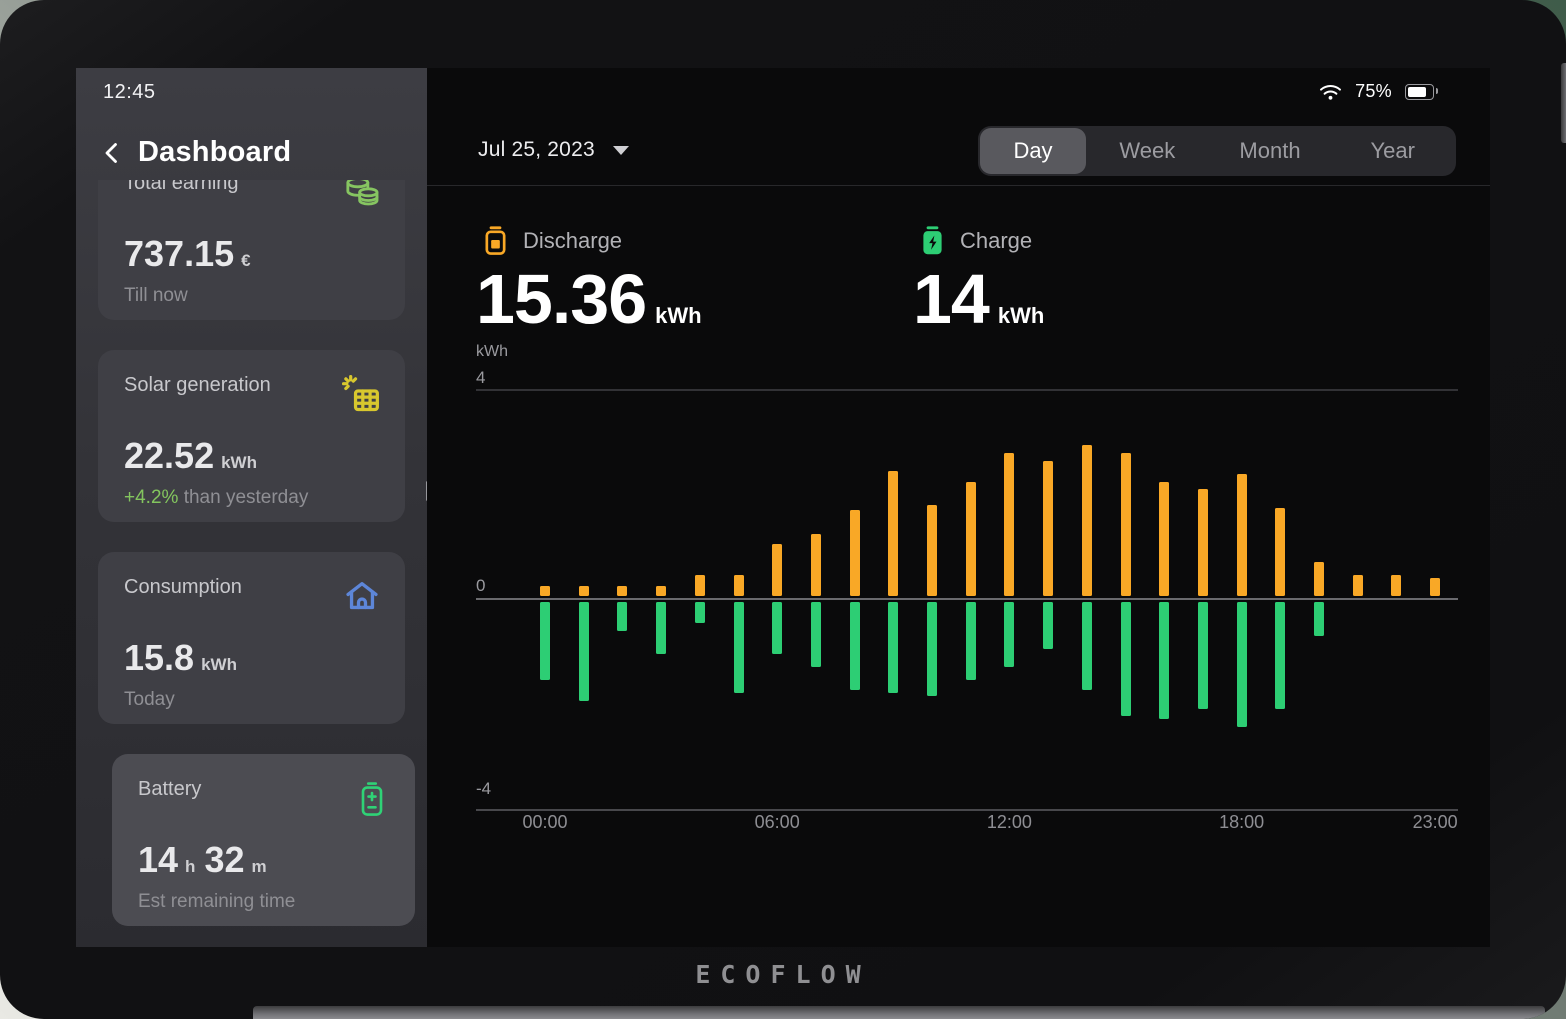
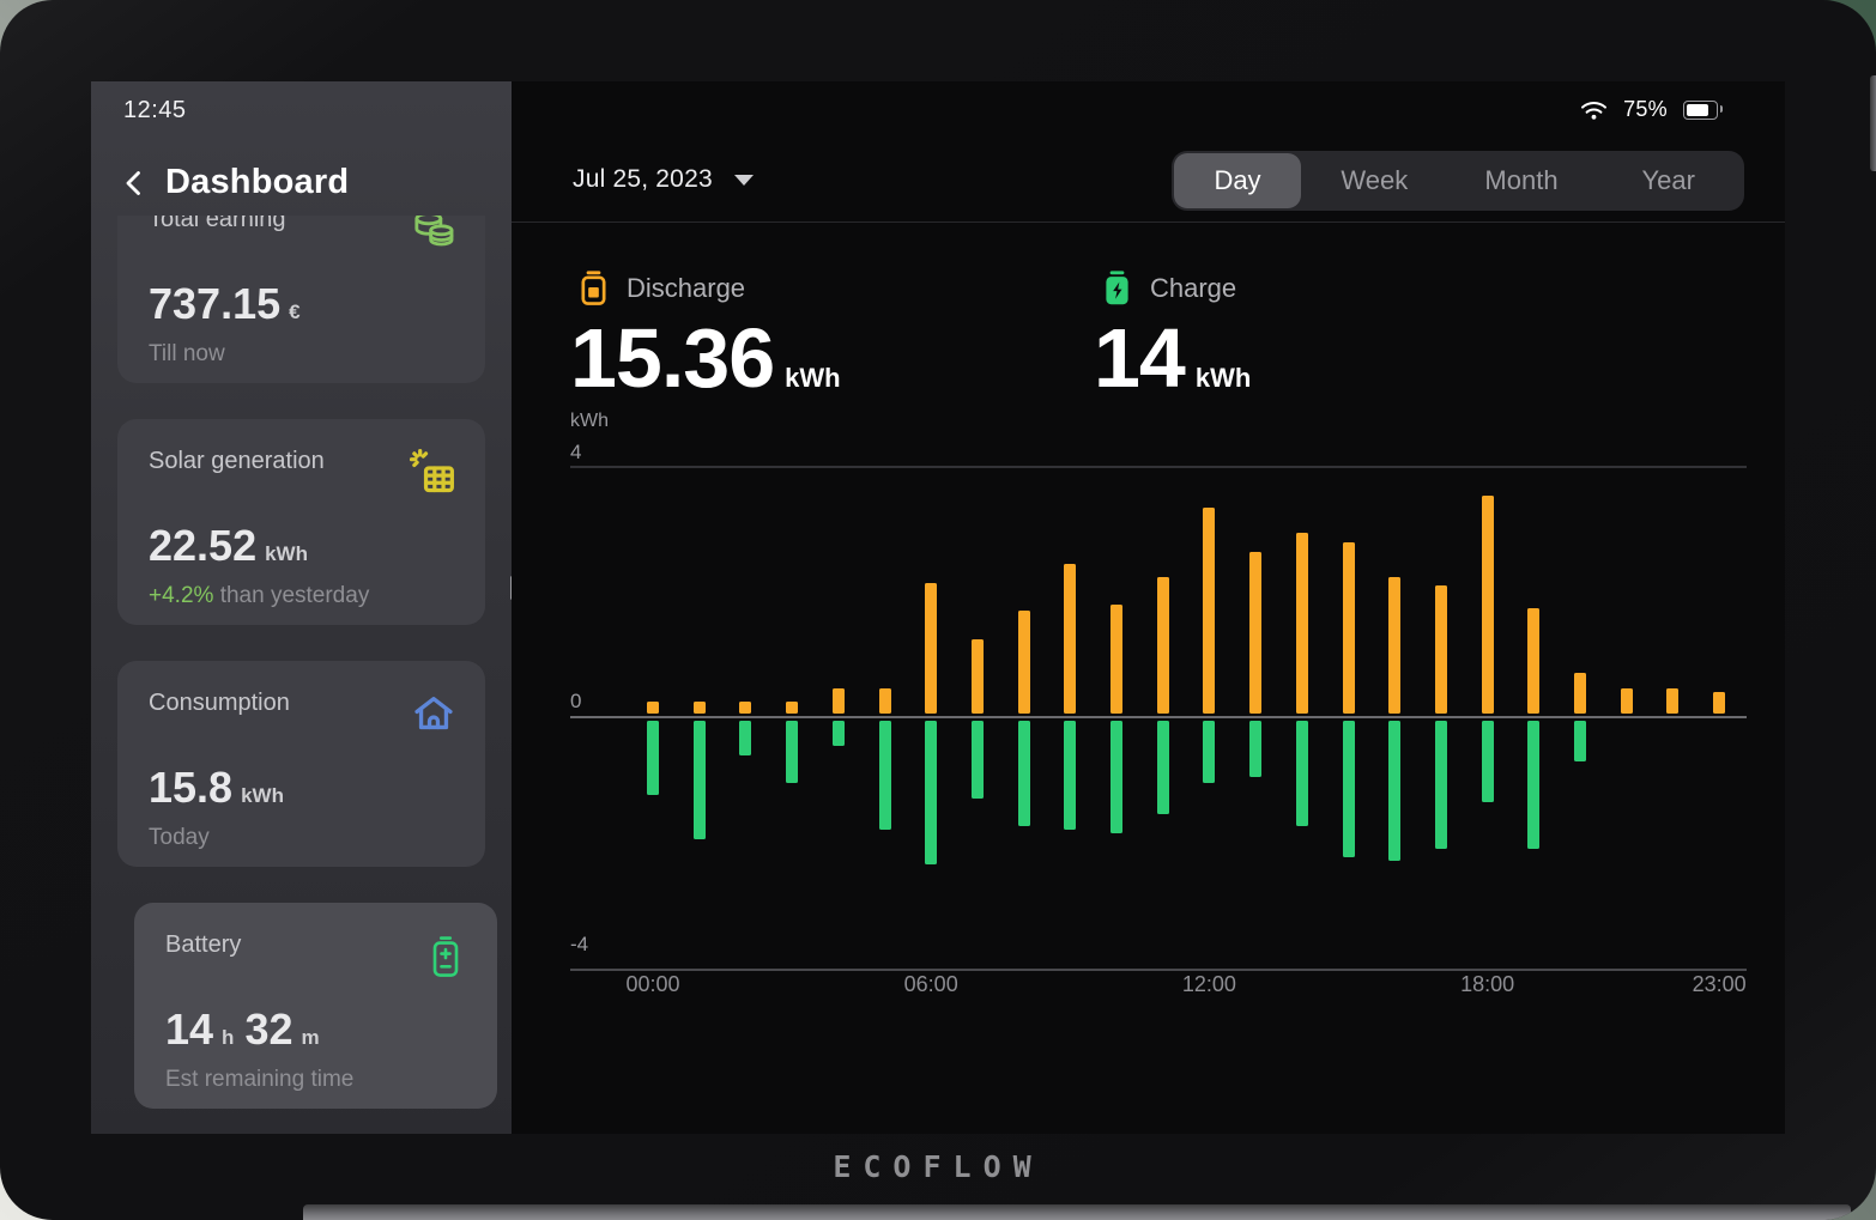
Charge/00:00: -1.5 -> -1.2
Discharge/06:00: 1.0 -> 2.1
Charge/06:00: -1.0 -> -2.3
Discharge/12:00: 2.8 -> 3.3
Charge/12:00: -1.2 -> -1.0
Discharge/18:00: 2.4 -> 3.5
Charge/18:00: -2.4 -> -1.3
